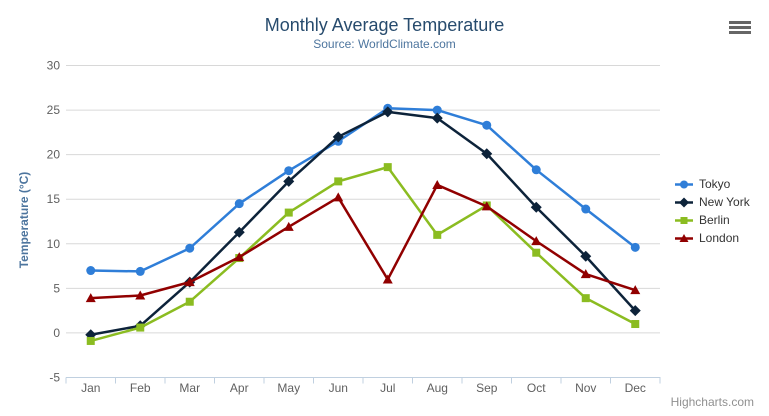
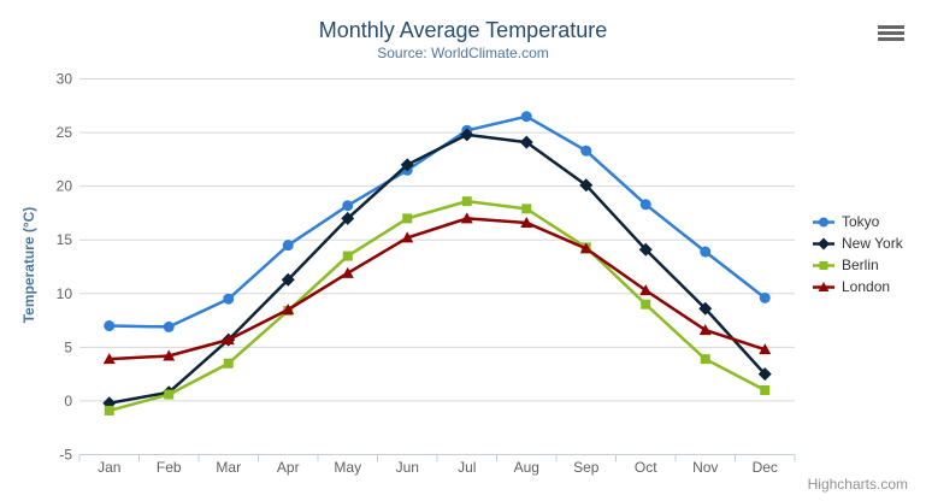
London/Jul: 6 -> 17
Tokyo/Aug: 25 -> 26
Berlin/Aug: 11 -> 18
